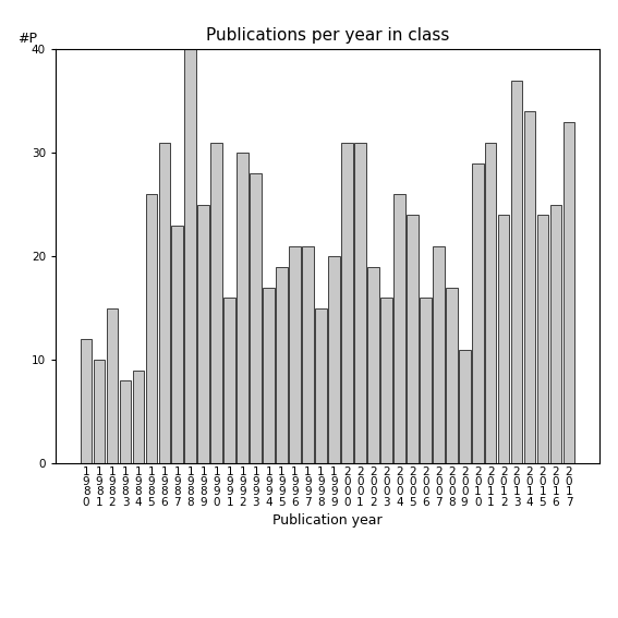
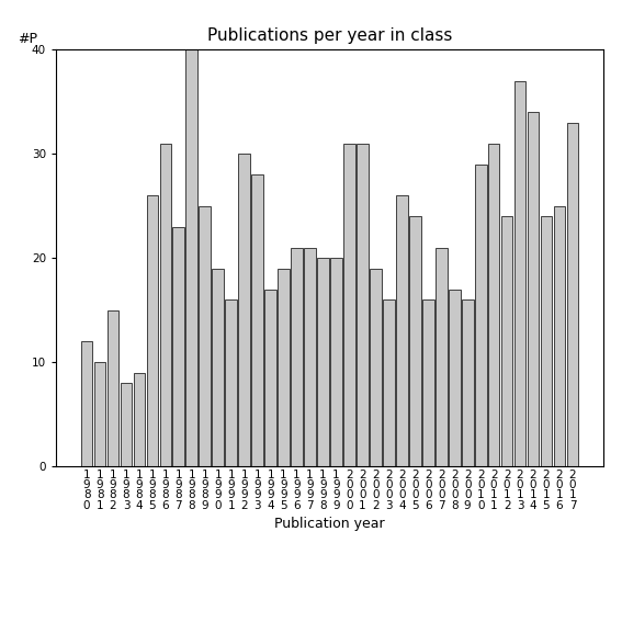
1 9 9 0: 31 -> 19
1 9 9 8: 15 -> 20
2 0 0 9: 11 -> 16
